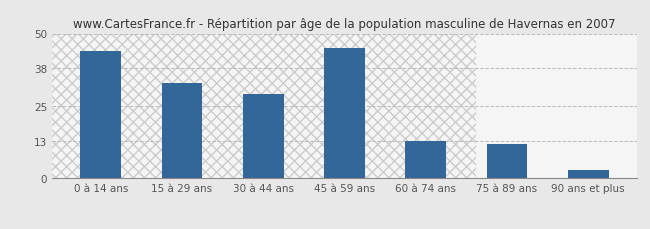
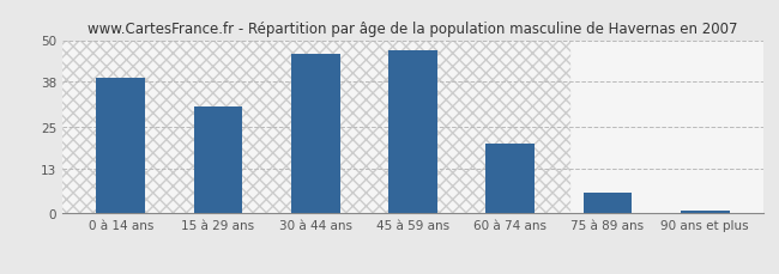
0 à 14 ans: 44 -> 39
15 à 29 ans: 33 -> 31
30 à 44 ans: 29 -> 46
45 à 59 ans: 45 -> 47
60 à 74 ans: 13 -> 20
75 à 89 ans: 12 -> 6
90 ans et plus: 3 -> 1
